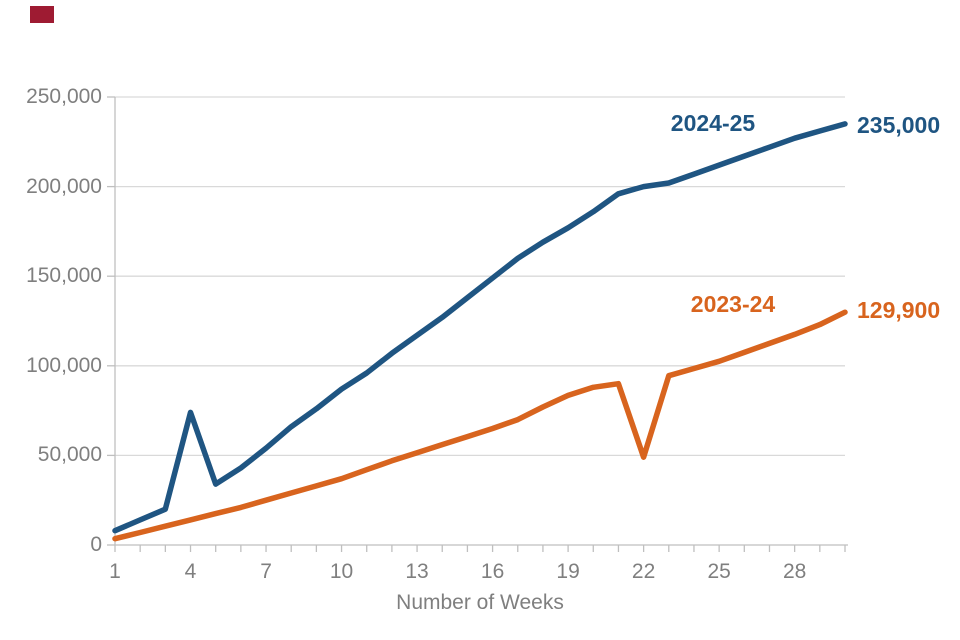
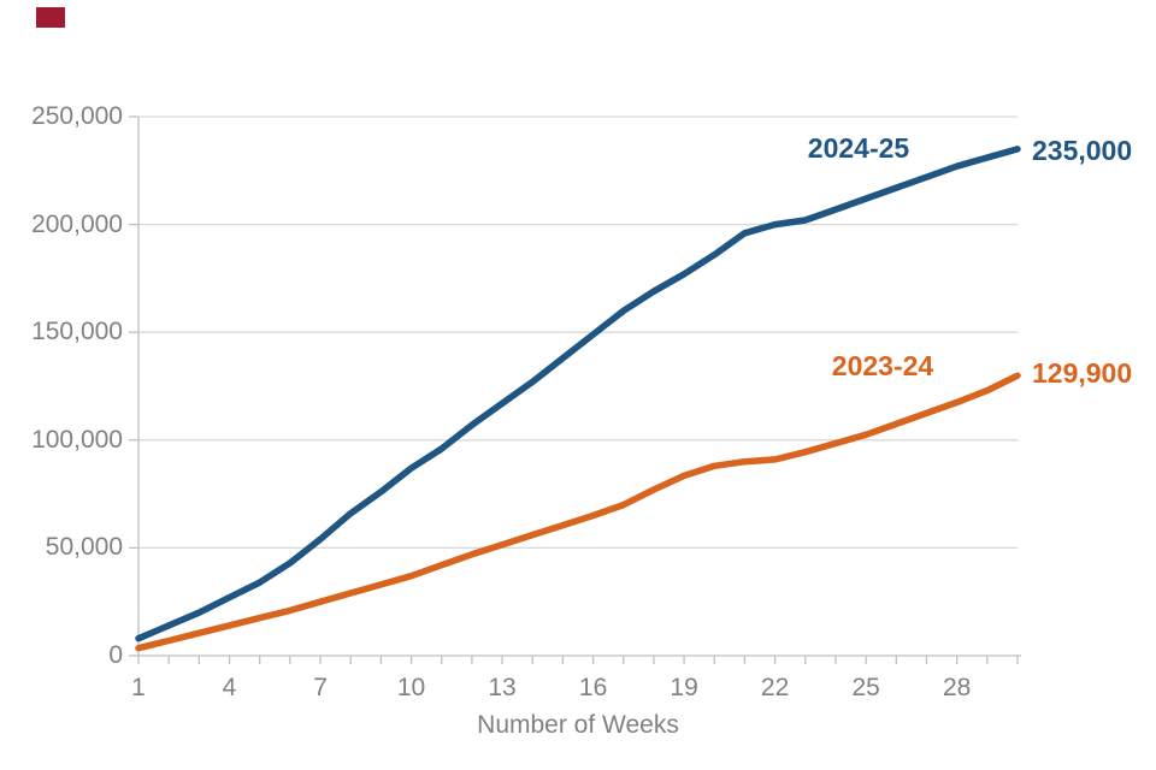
2024-25/4: 74000 -> 27000
2023-24/22: 49000 -> 91000
